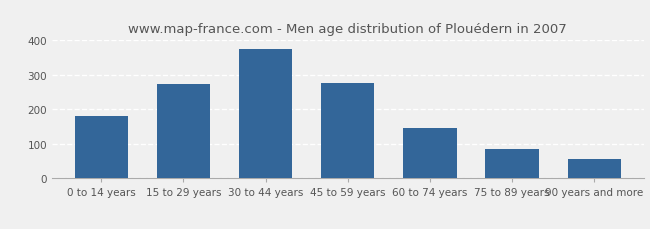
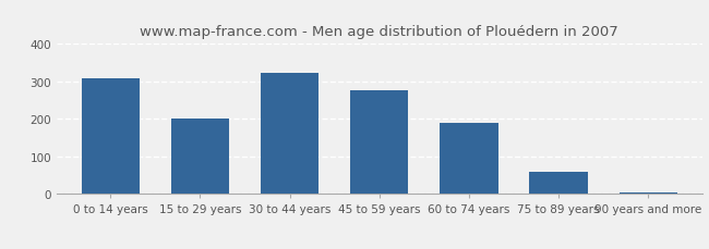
0 to 14 years: 180 -> 308
15 to 29 years: 275 -> 202
30 to 44 years: 375 -> 322
60 to 74 years: 145 -> 190
75 to 89 years: 85 -> 60
90 years and more: 55 -> 5
